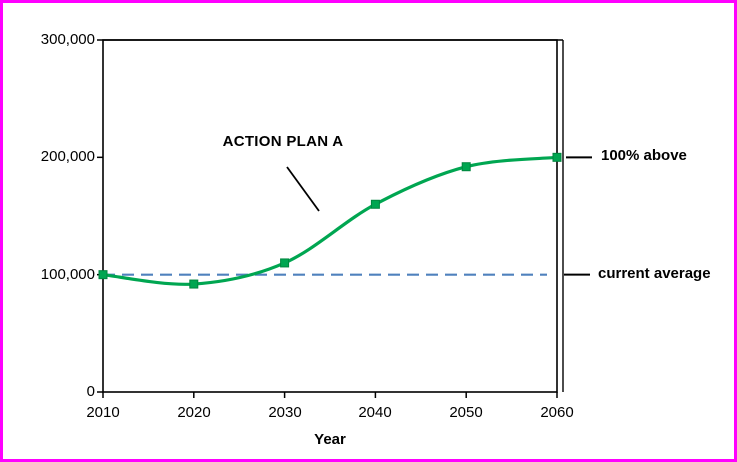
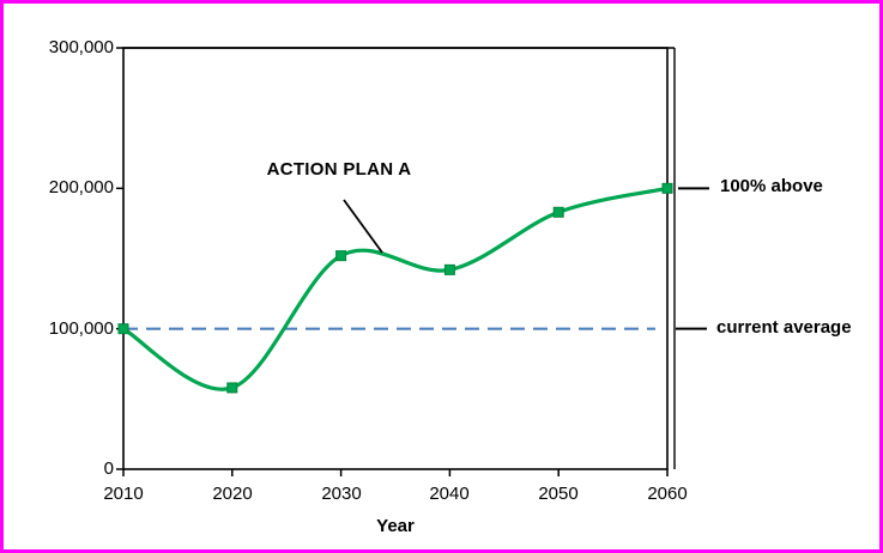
2020: 92000 -> 58000
2030: 110000 -> 152000
2040: 160000 -> 142000
2050: 192000 -> 183000
